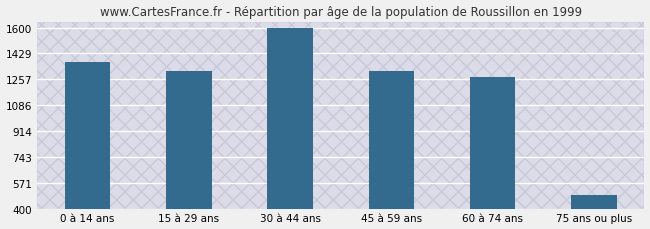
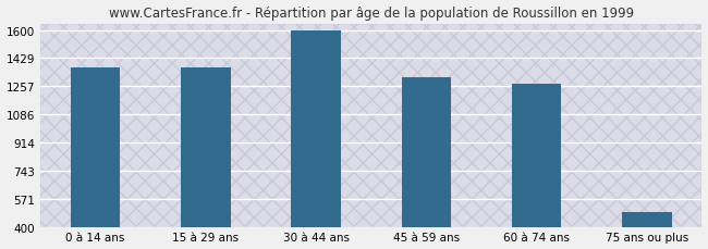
15 à 29 ans: 1310 -> 1370
